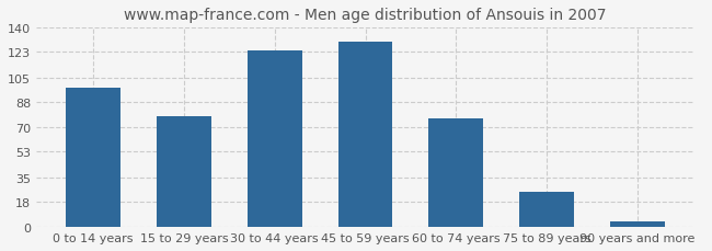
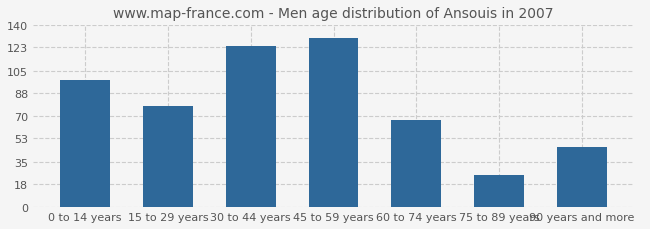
60 to 74 years: 76 -> 67
90 years and more: 4 -> 46
